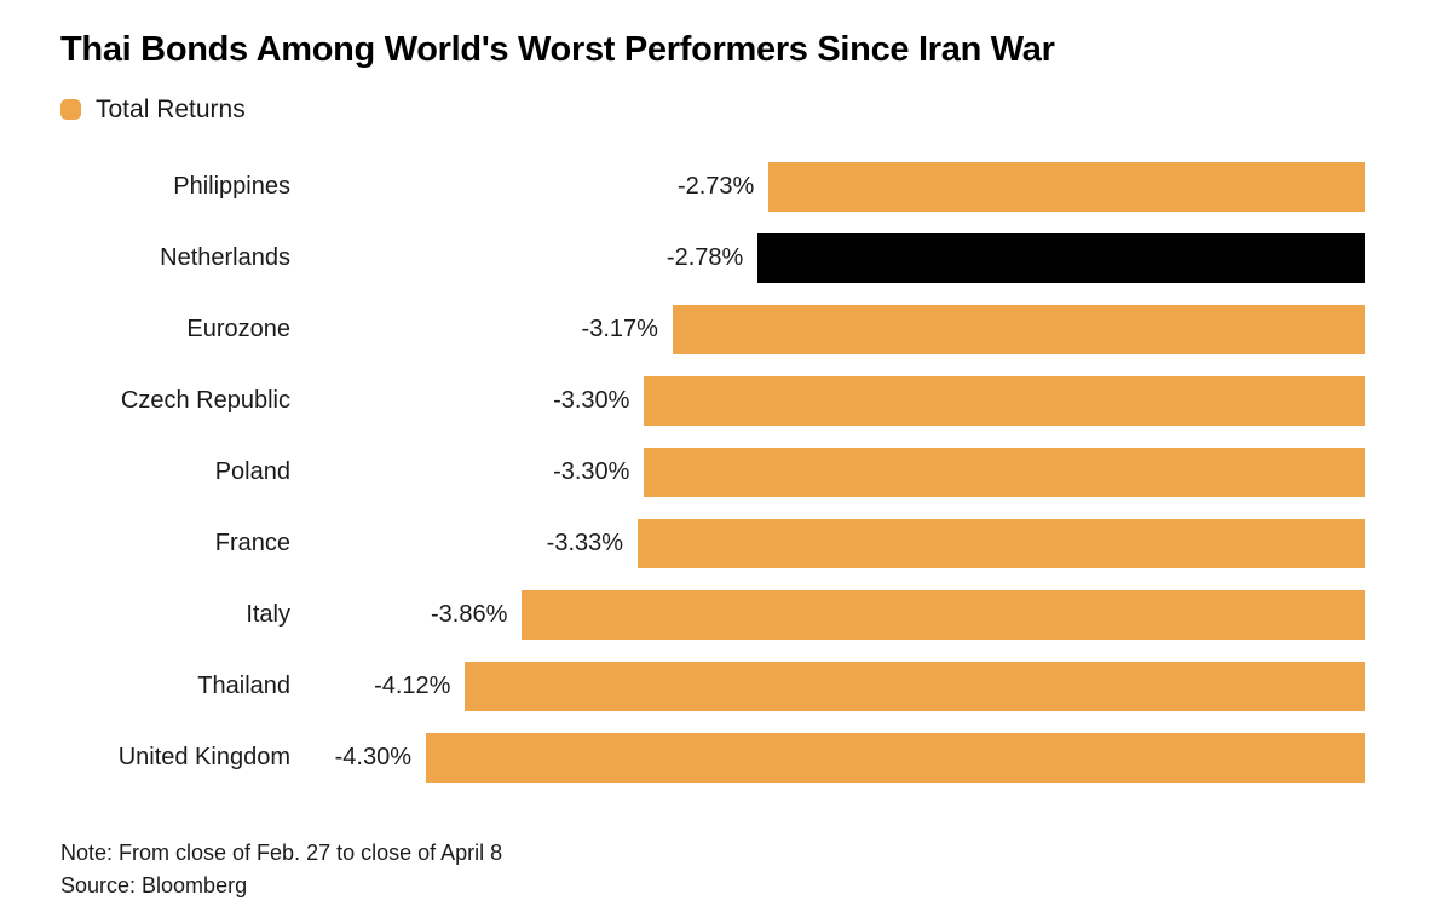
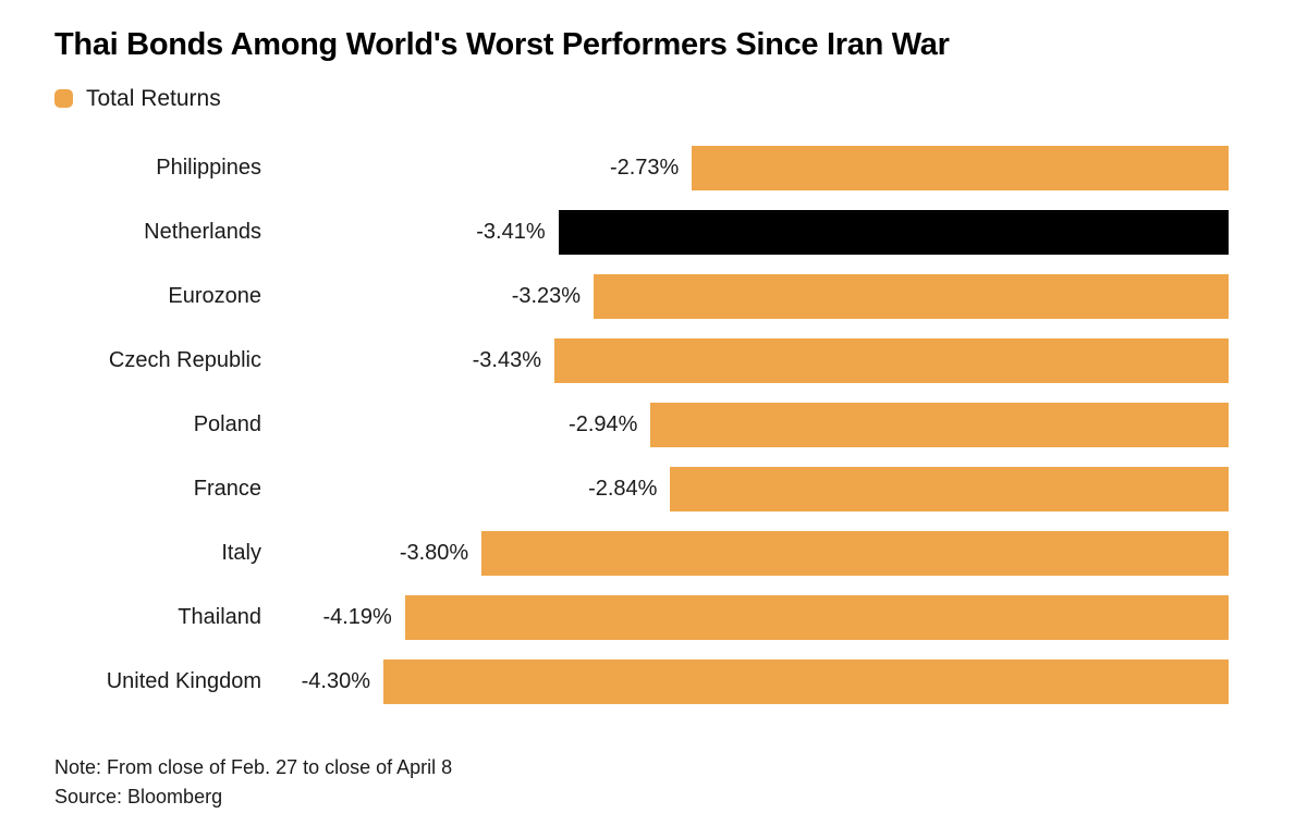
Netherlands: -2.78% -> -3.41%
Eurozone: -3.17% -> -3.23%
Czech Republic: -3.30% -> -3.43%
Poland: -3.30% -> -2.94%
France: -3.33% -> -2.84%
Italy: -3.86% -> -3.80%
Thailand: -4.12% -> -4.19%
